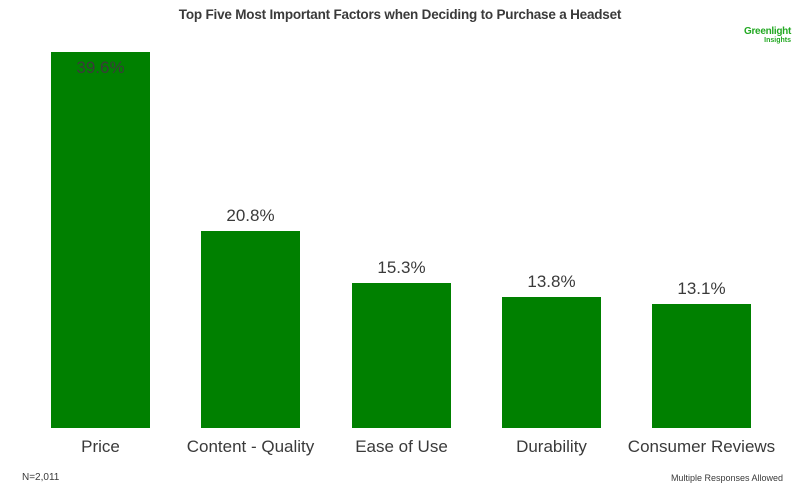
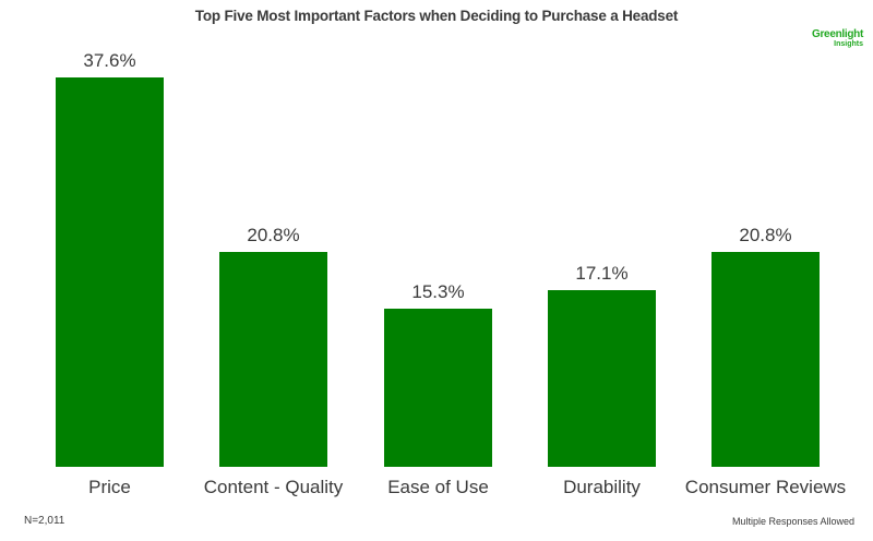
Price: 39.6% -> 37.6%
Durability: 13.8% -> 17.1%
Consumer Reviews: 13.1% -> 20.8%
